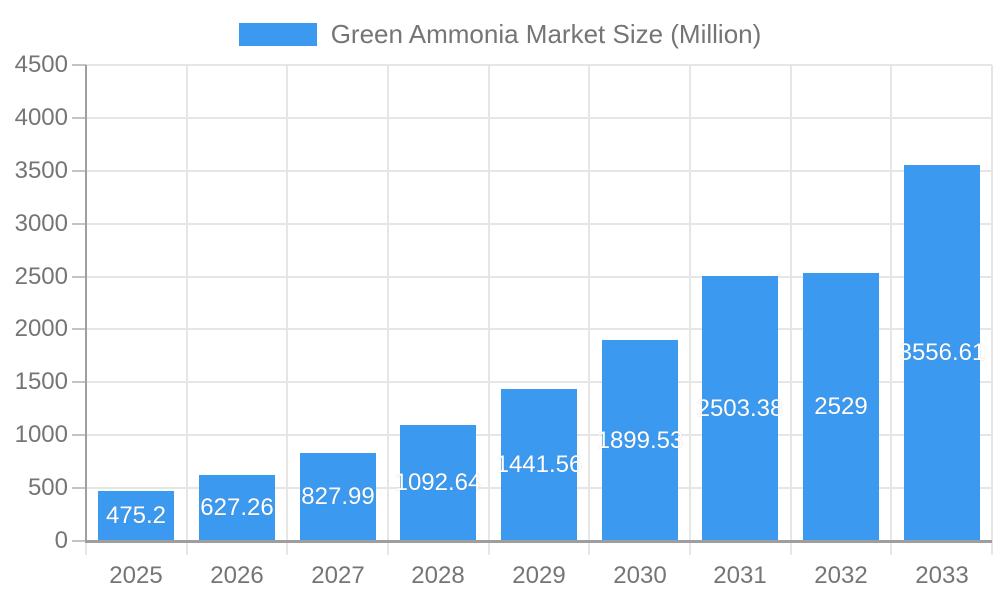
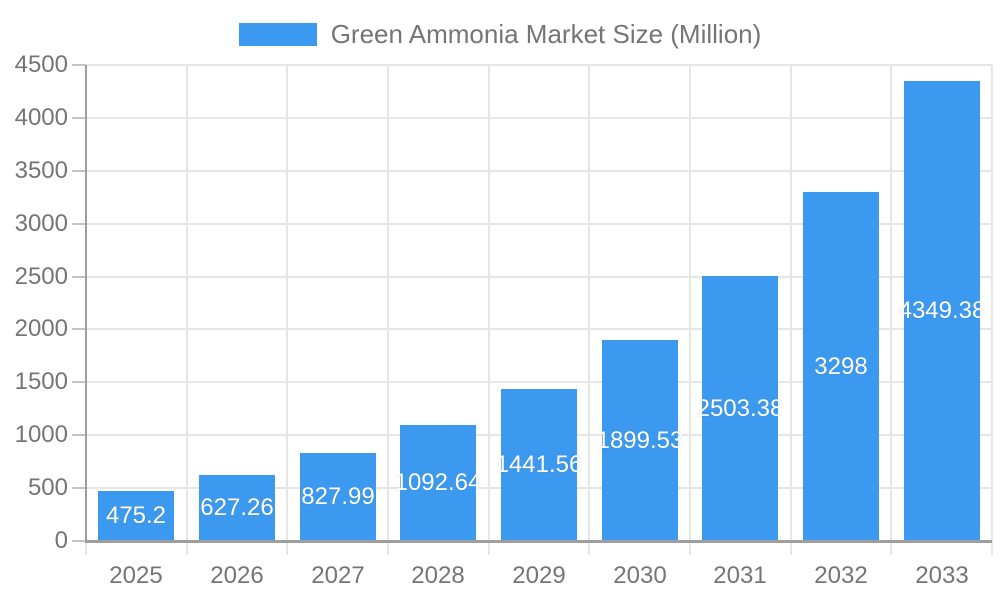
2032: 2529 -> 3298
2033: 3556.61 -> 4349.38
